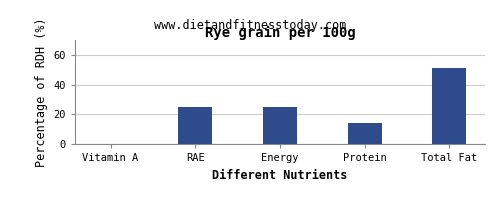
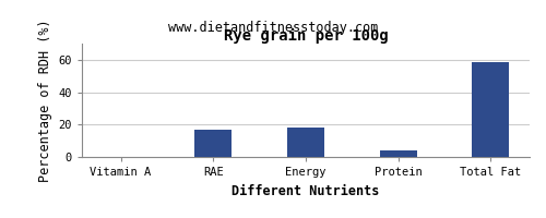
RAE: 25 -> 17
Energy: 25 -> 18
Protein: 14 -> 4
Total Fat: 51 -> 58
